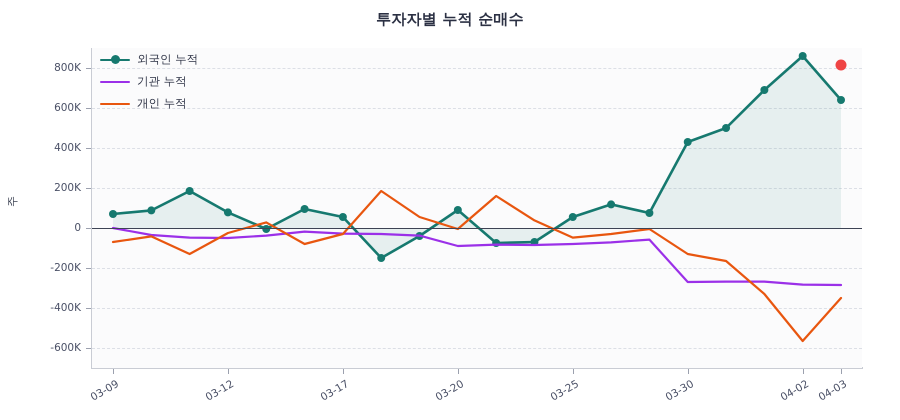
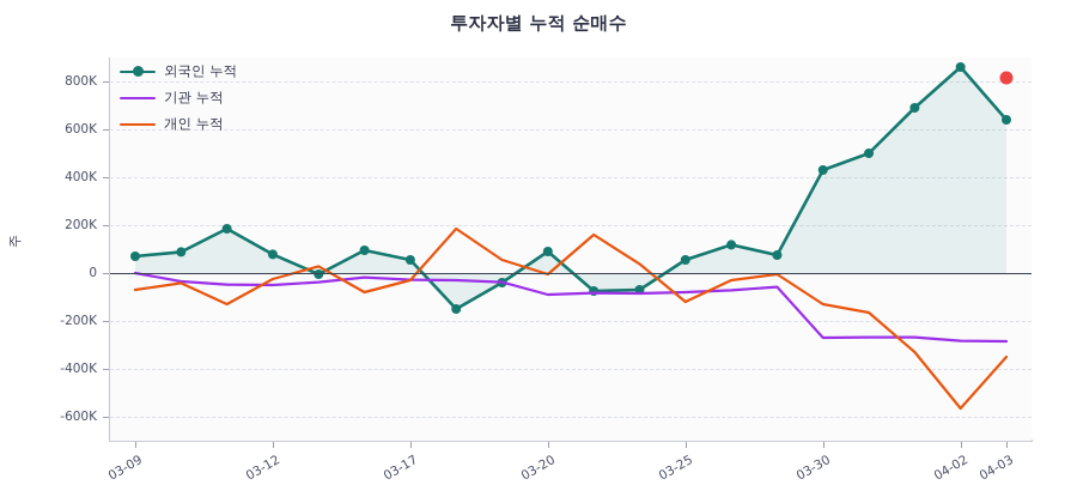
개인 누적/03-25: -50K -> -120K
